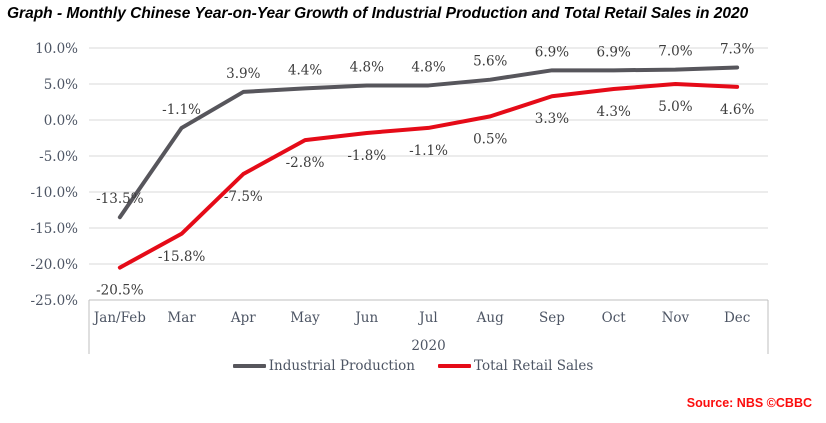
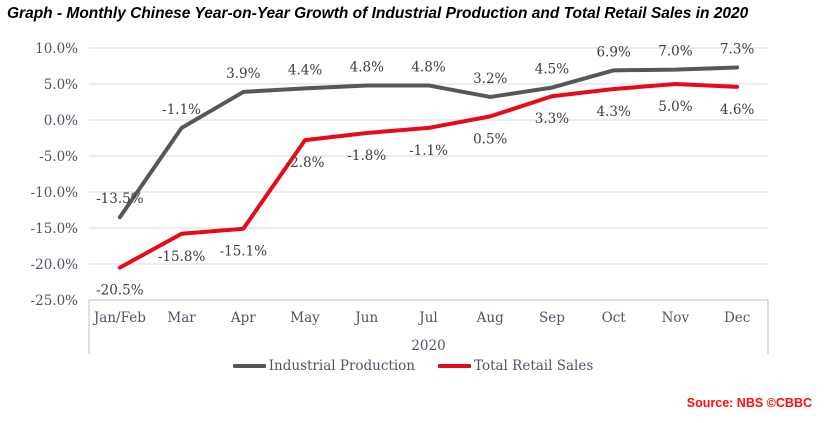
Total Retail Sales/Apr: -7.5% -> -15.1%
Industrial Production/Aug: 5.6% -> 3.2%
Industrial Production/Sep: 6.9% -> 4.5%
